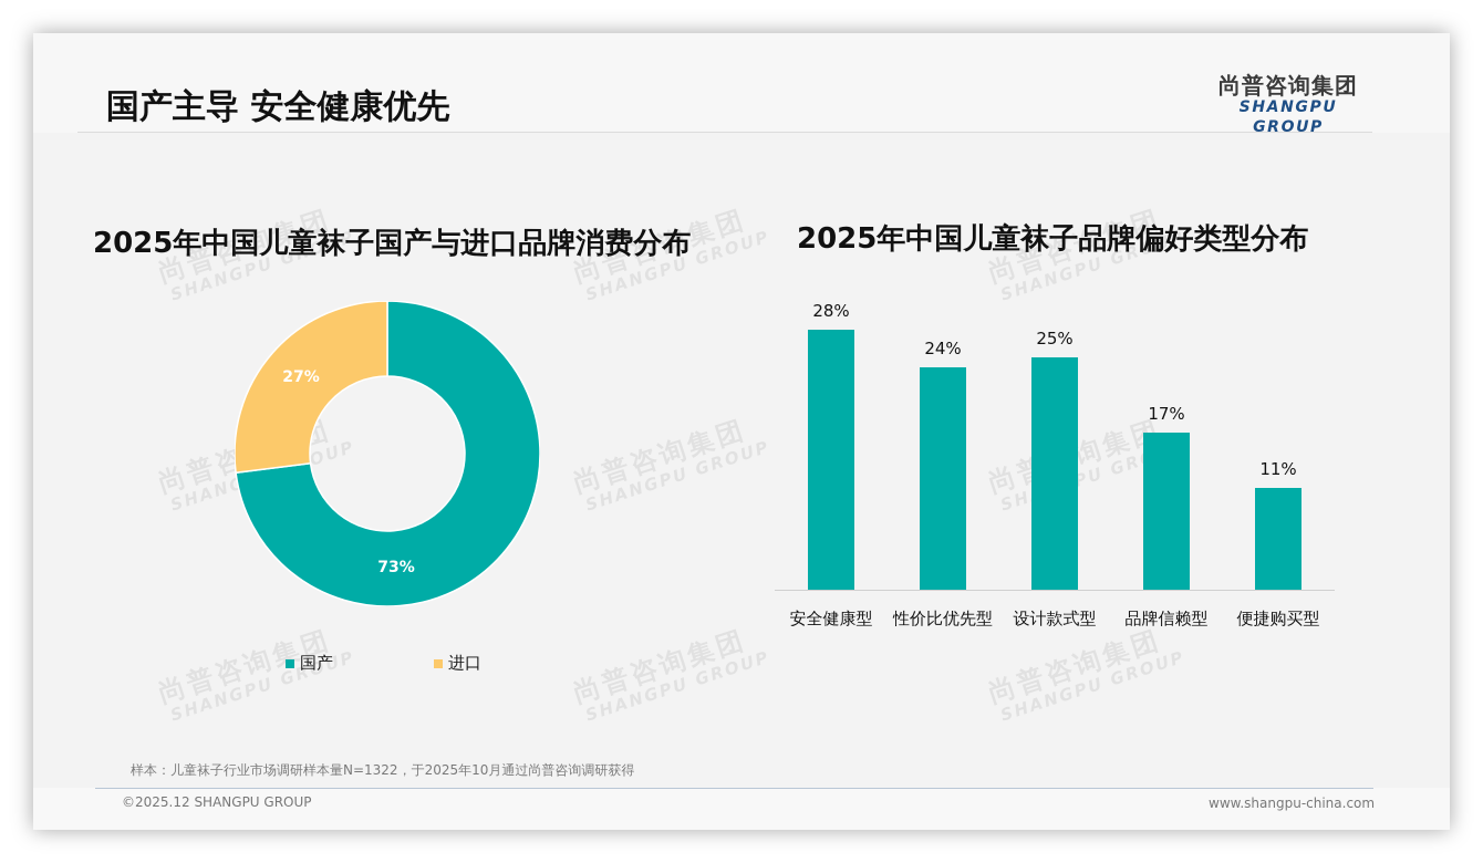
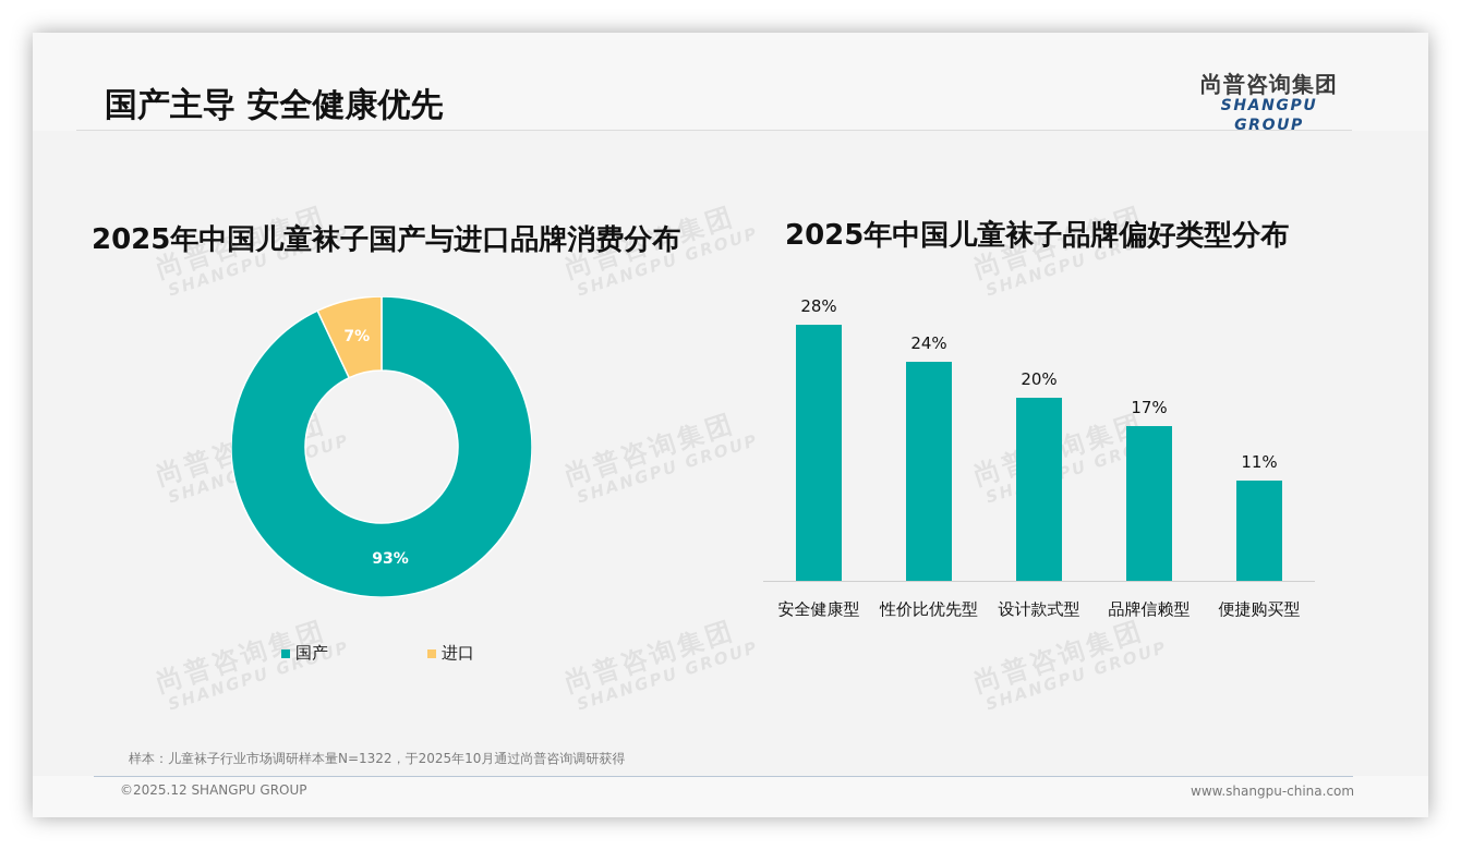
2025年中国儿童袜子国产与进口品牌消费分布/国产: 73% -> 93%
2025年中国儿童袜子国产与进口品牌消费分布/进口: 27% -> 7%
2025年中国儿童袜子品牌偏好类型分布/设计款式型: 25% -> 20%
